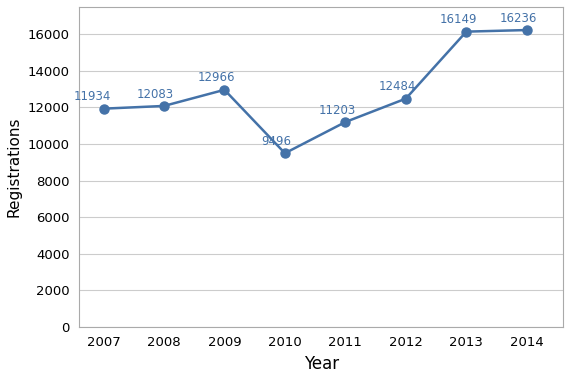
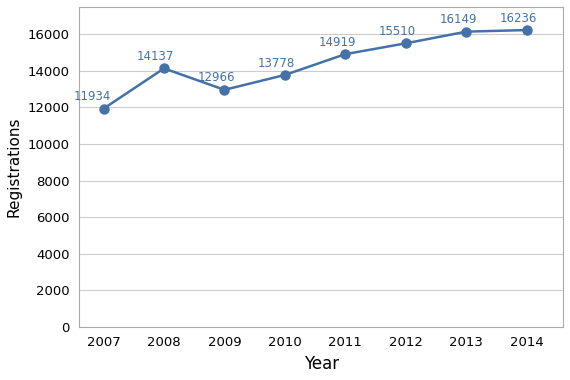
2008: 12083 -> 14137
2010: 9496 -> 13778
2011: 11203 -> 14919
2012: 12484 -> 15510
